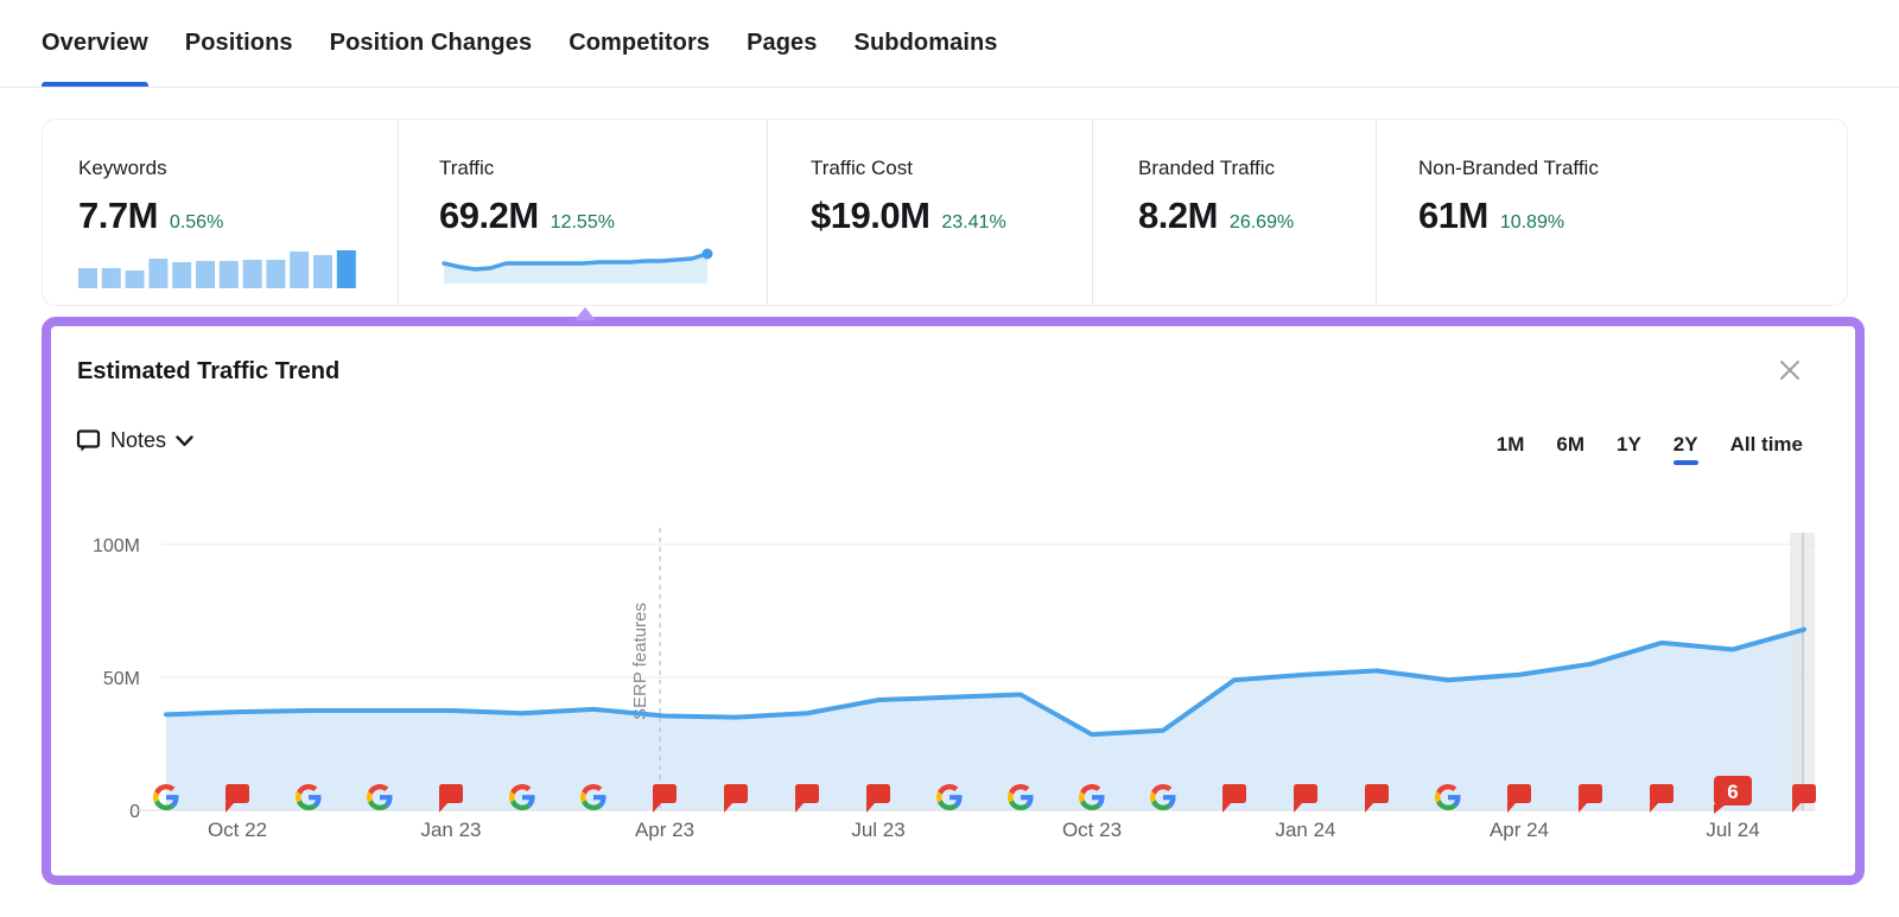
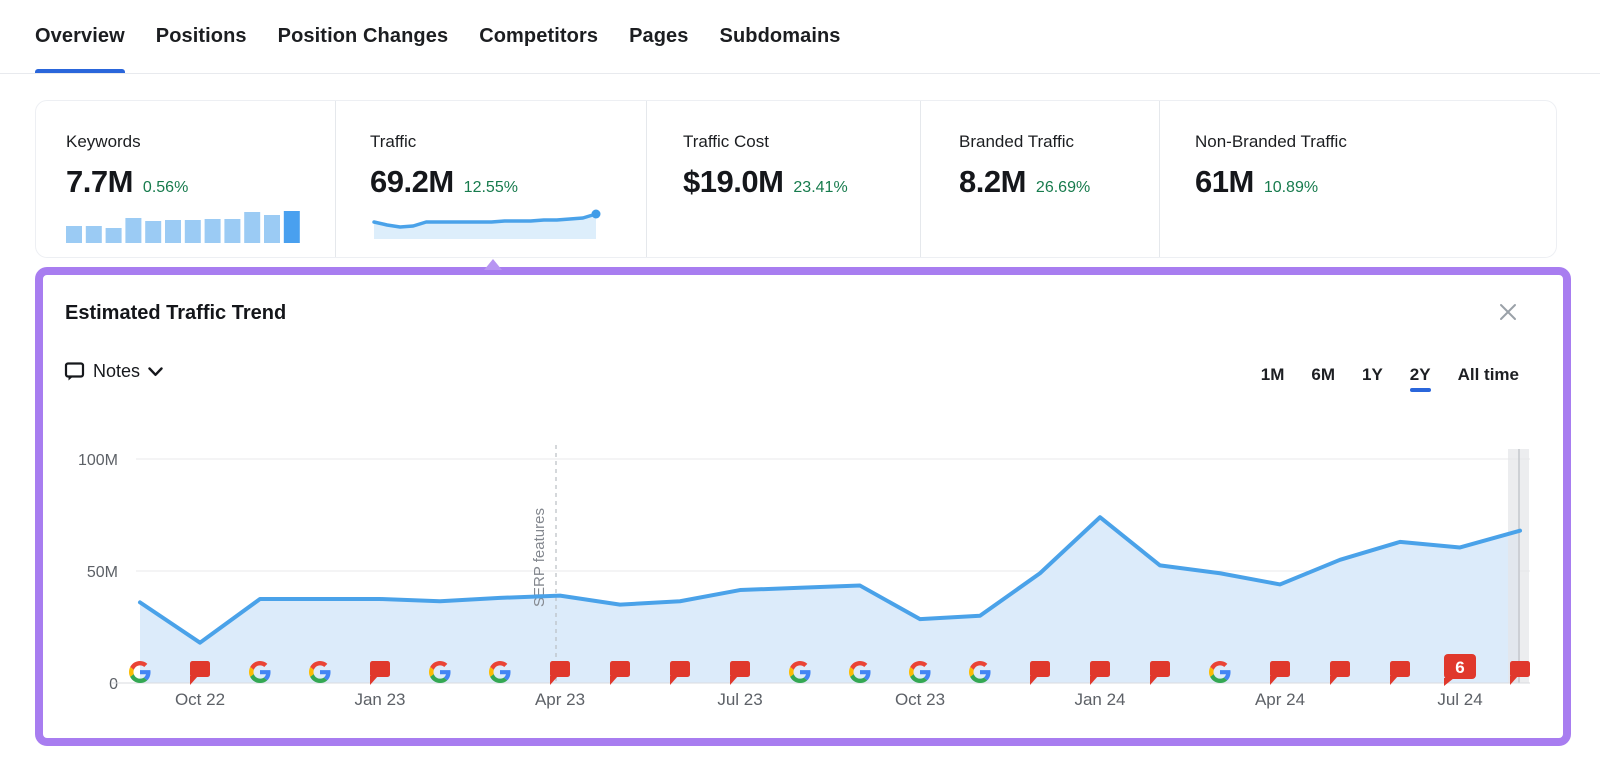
Oct 22: 37M -> 18M
Apr 23: 36M -> 39M
Jan 24: 51M -> 74M
Apr 24: 51M -> 44M
